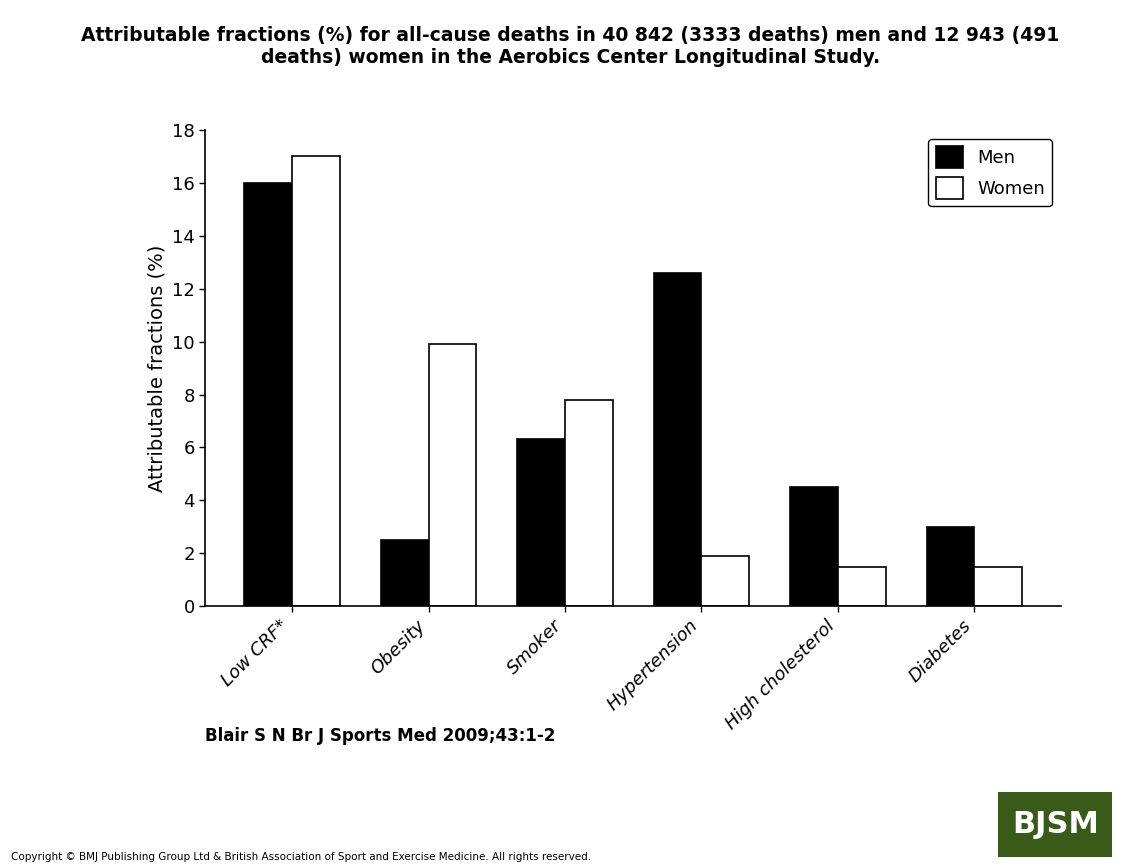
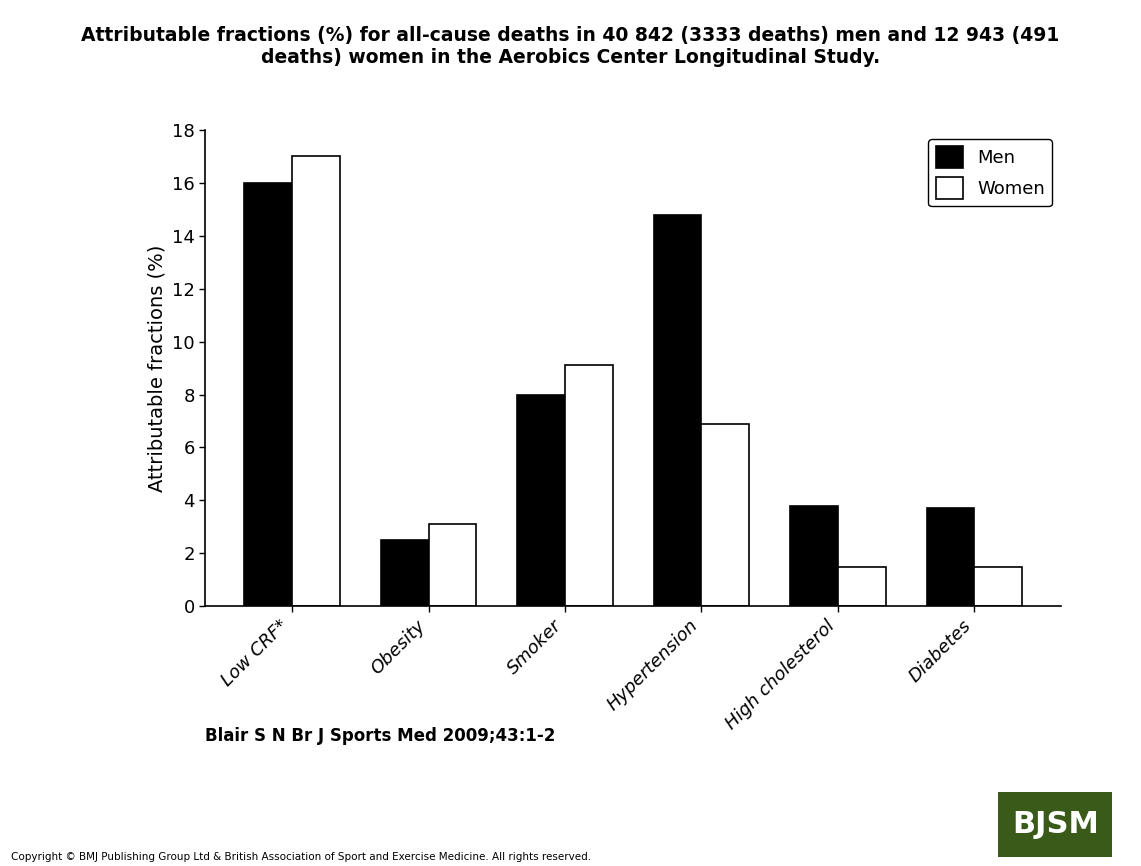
Women/Obesity: 9.9 -> 3.1
Men/Smoker: 6.3 -> 8.0
Women/Smoker: 7.8 -> 9.1
Men/Hypertension: 12.6 -> 14.8
Women/Hypertension: 1.9 -> 6.9
Men/High cholesterol: 4.5 -> 3.8
Men/Diabetes: 3.0 -> 3.7
